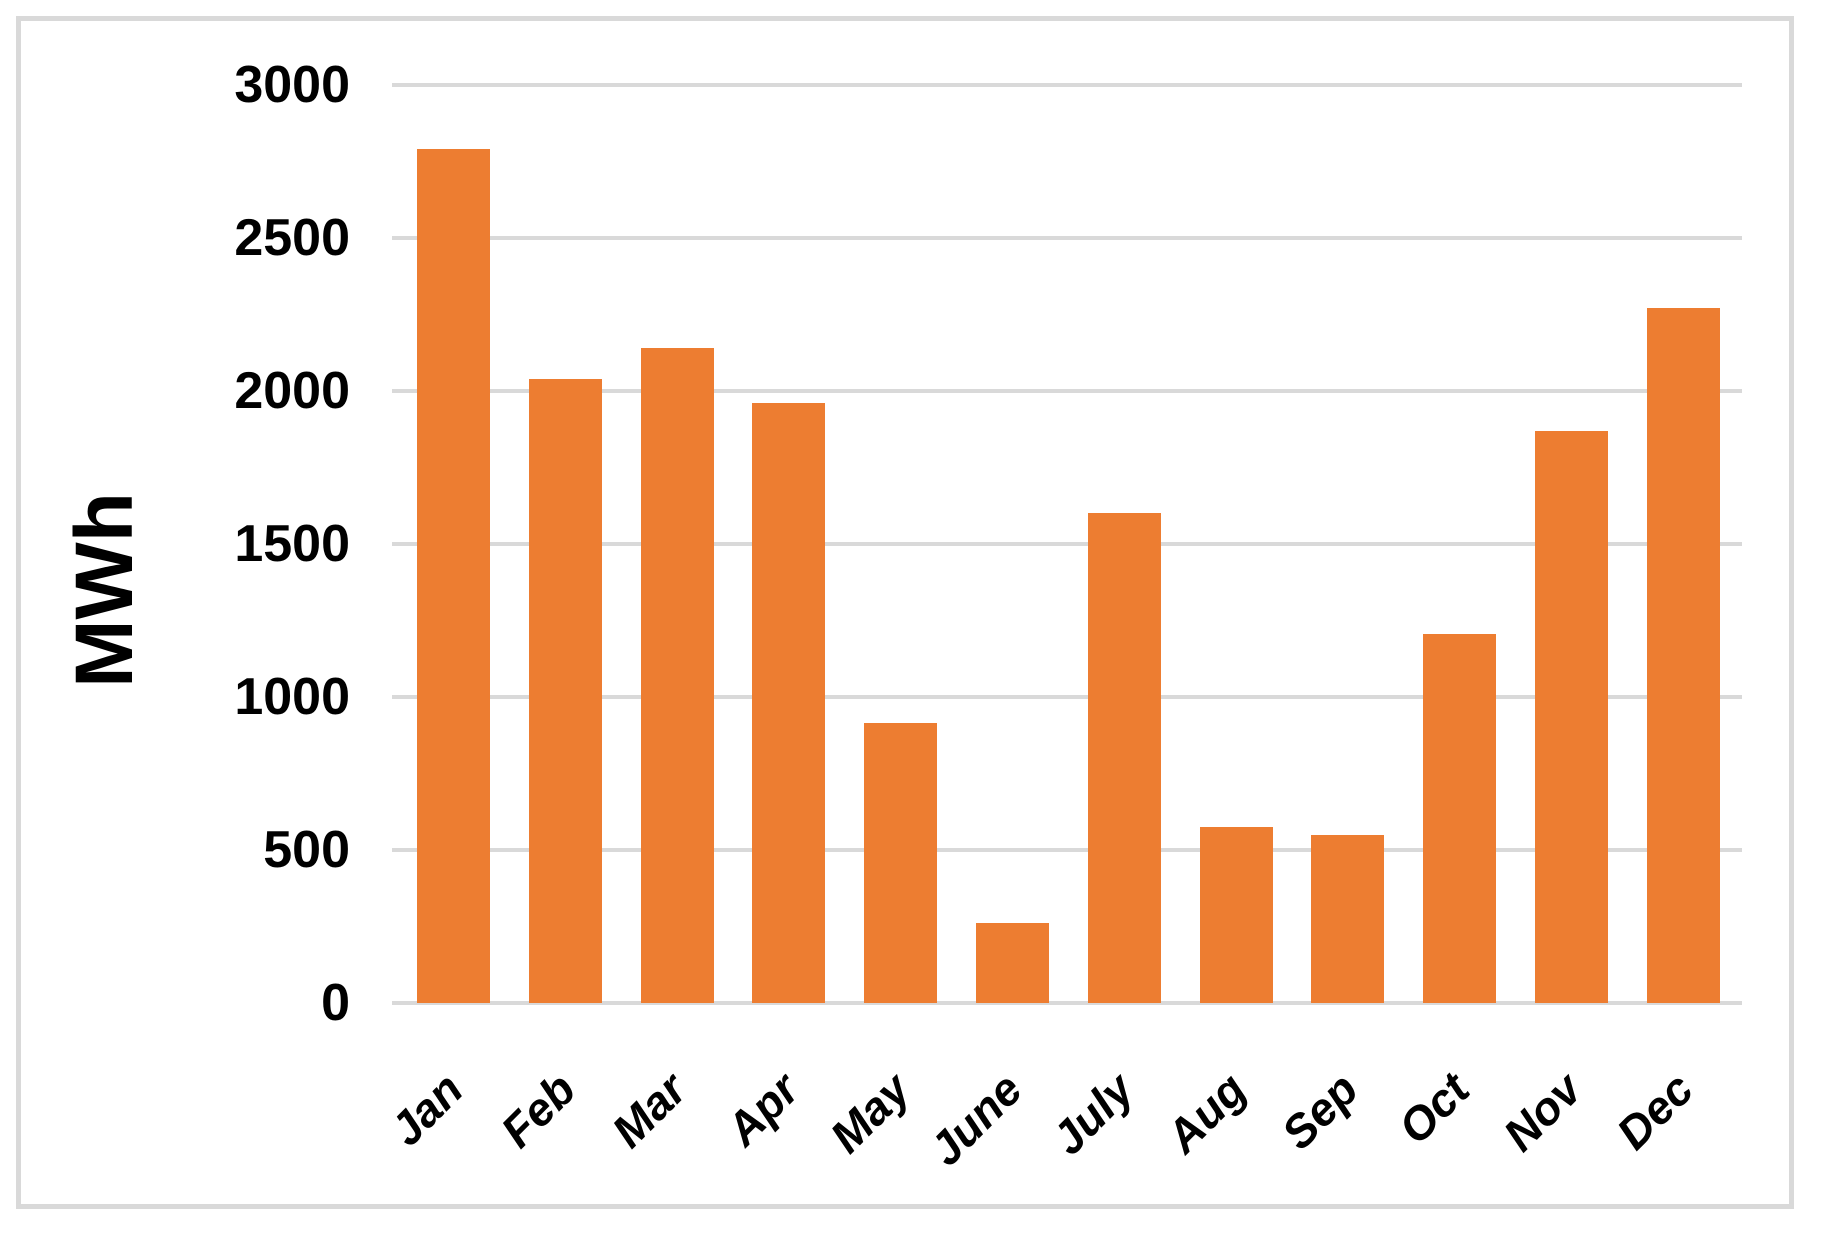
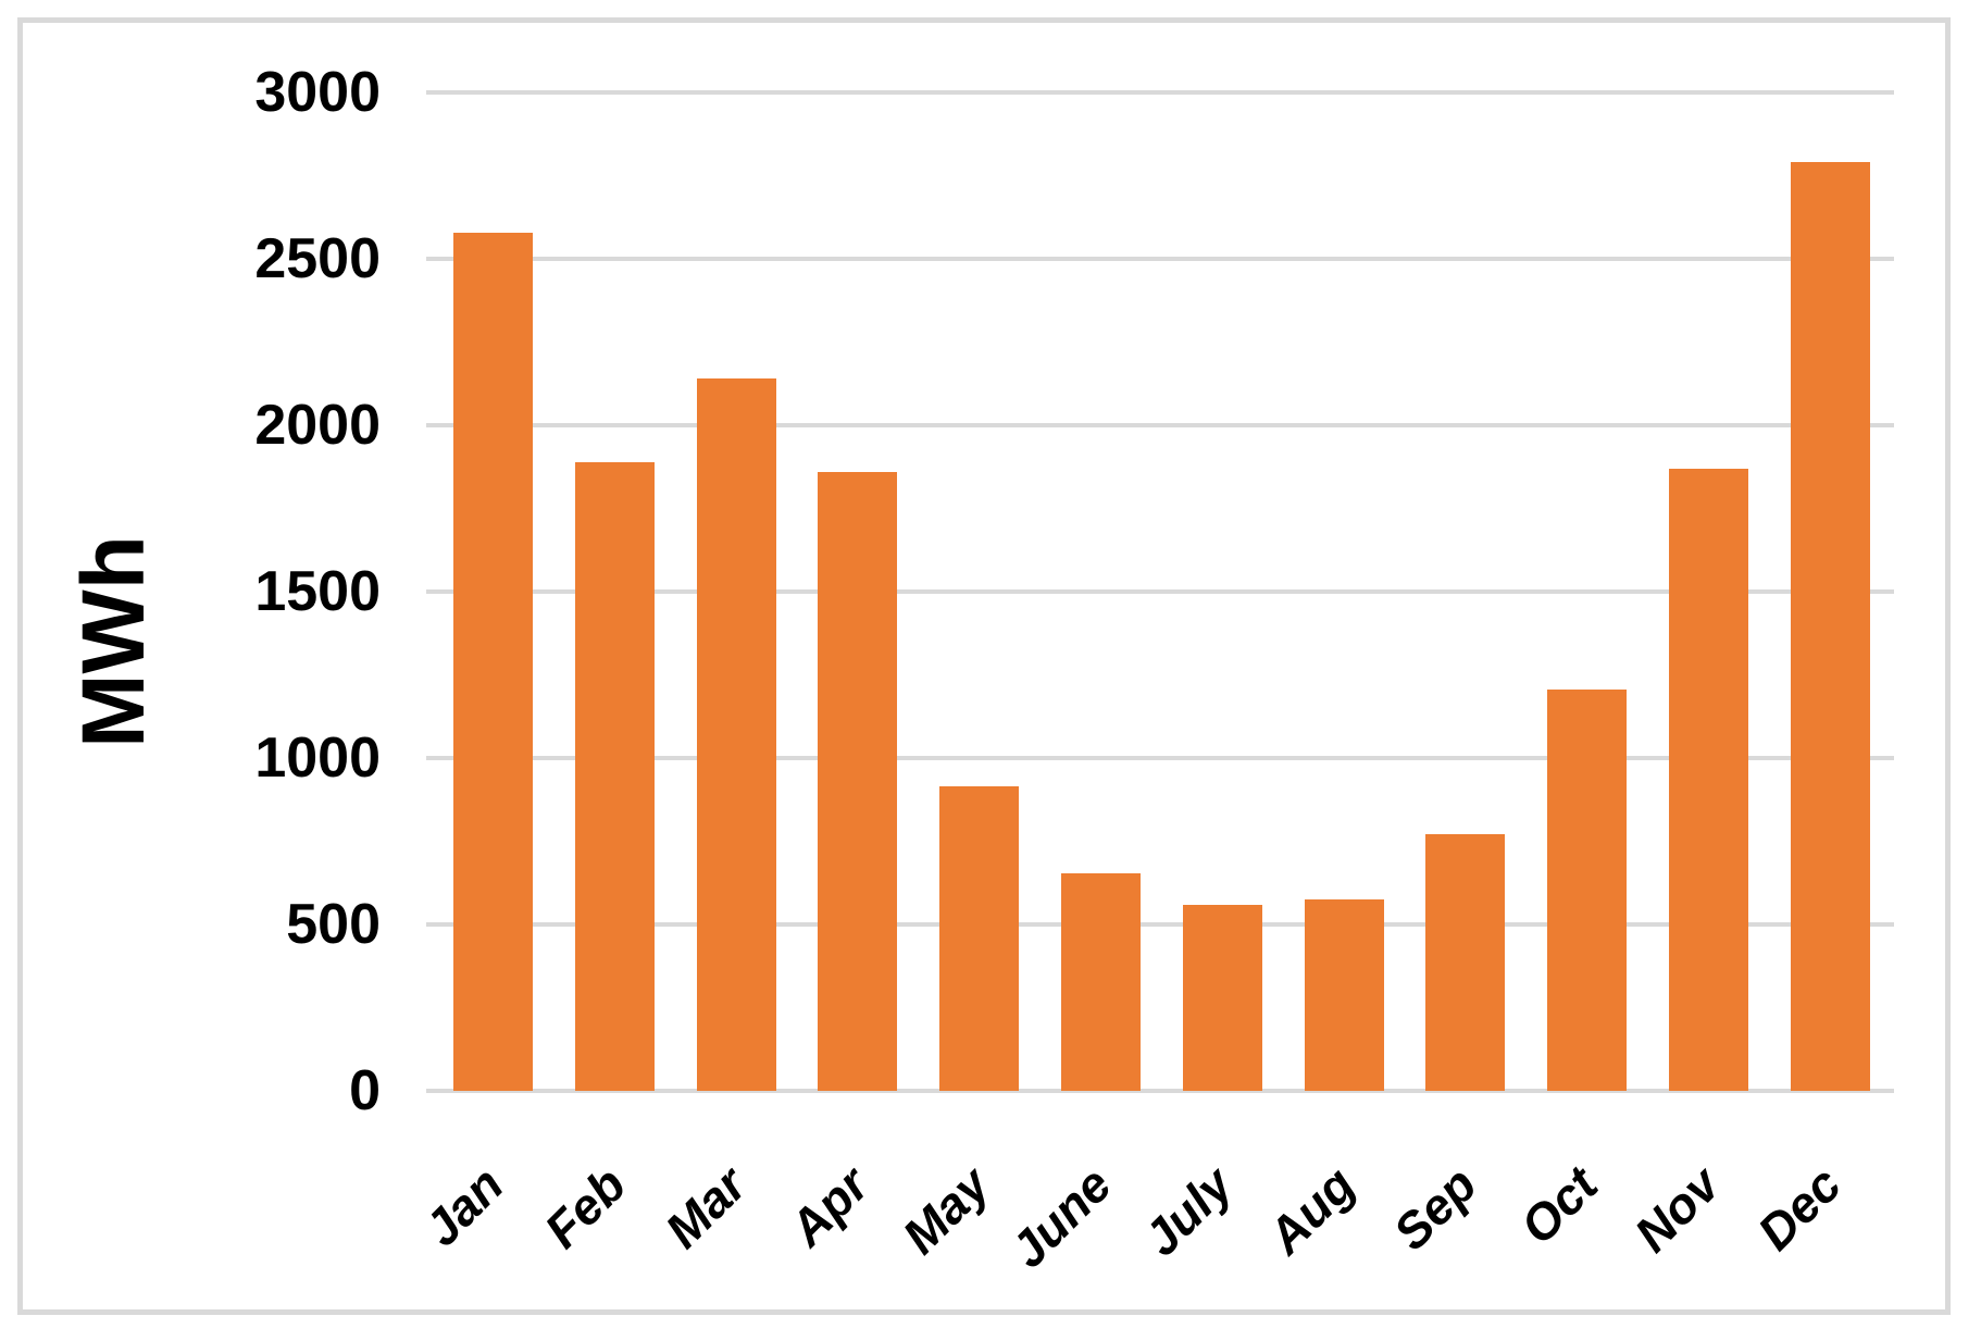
Jan: 2790 -> 2580
Feb: 2040 -> 1890
Apr: 1960 -> 1860
June: 260 -> 660
July: 1600 -> 560
Sep: 550 -> 770
Dec: 2270 -> 2790
